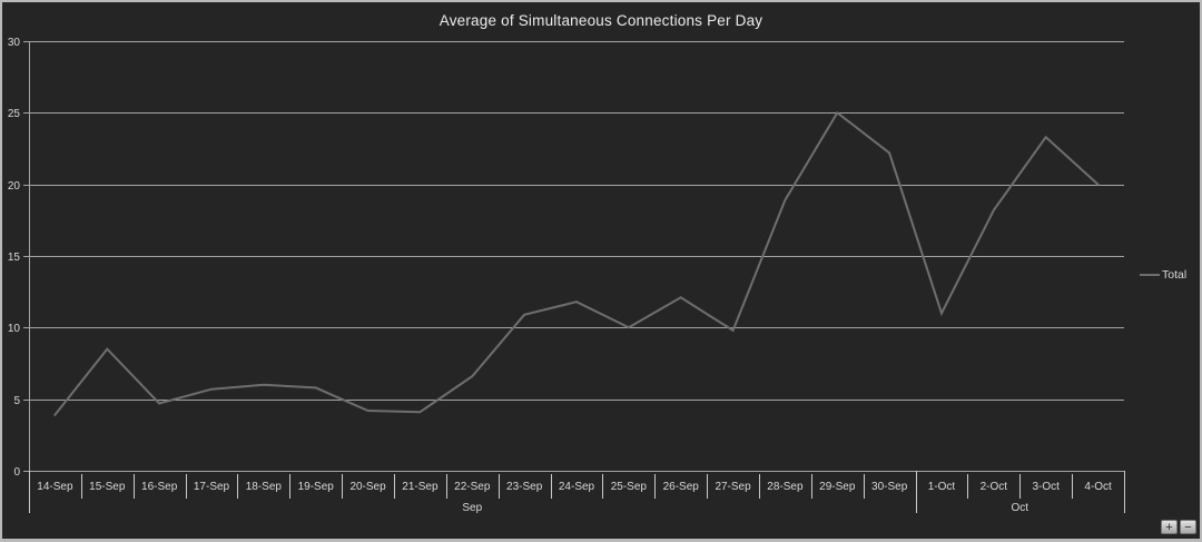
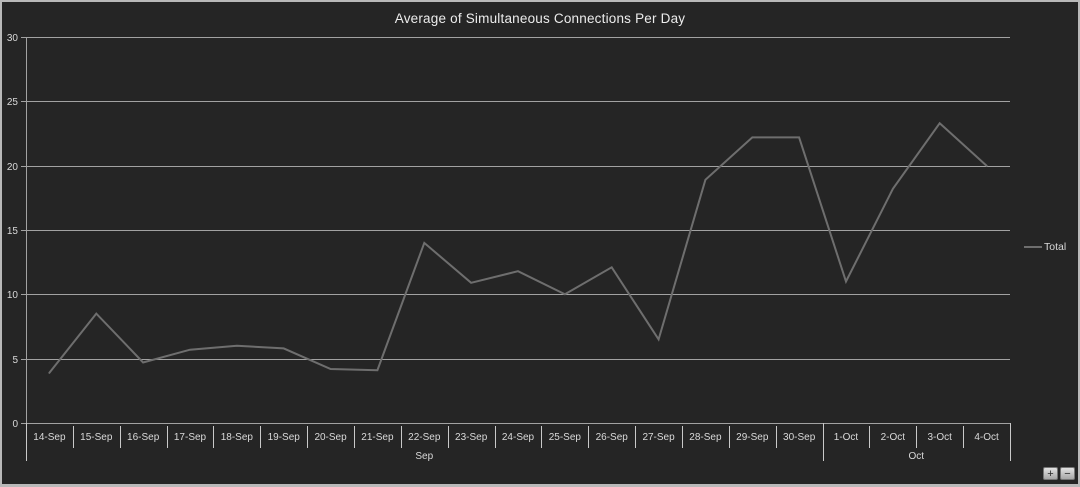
22-Sep: 6.6 -> 14.0
27-Sep: 9.8 -> 6.5
29-Sep: 25.0 -> 22.2
